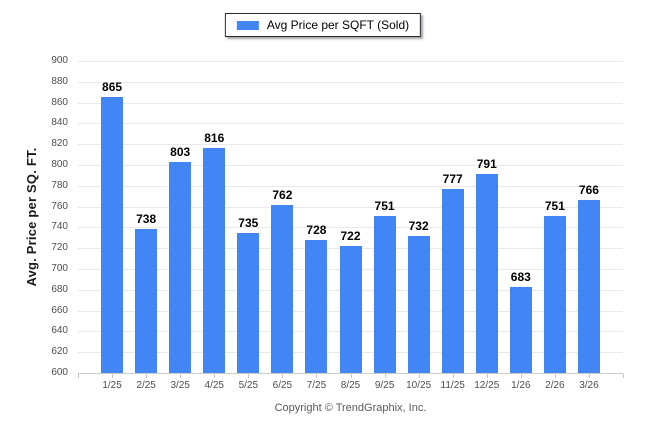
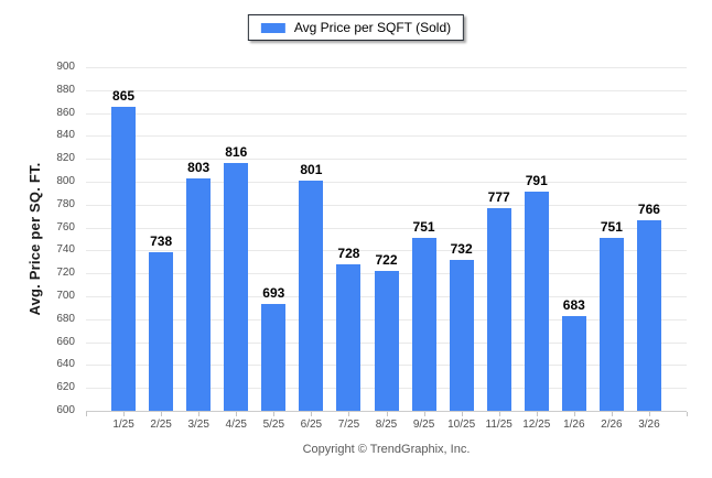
5/25: 735 -> 693
6/25: 762 -> 801
